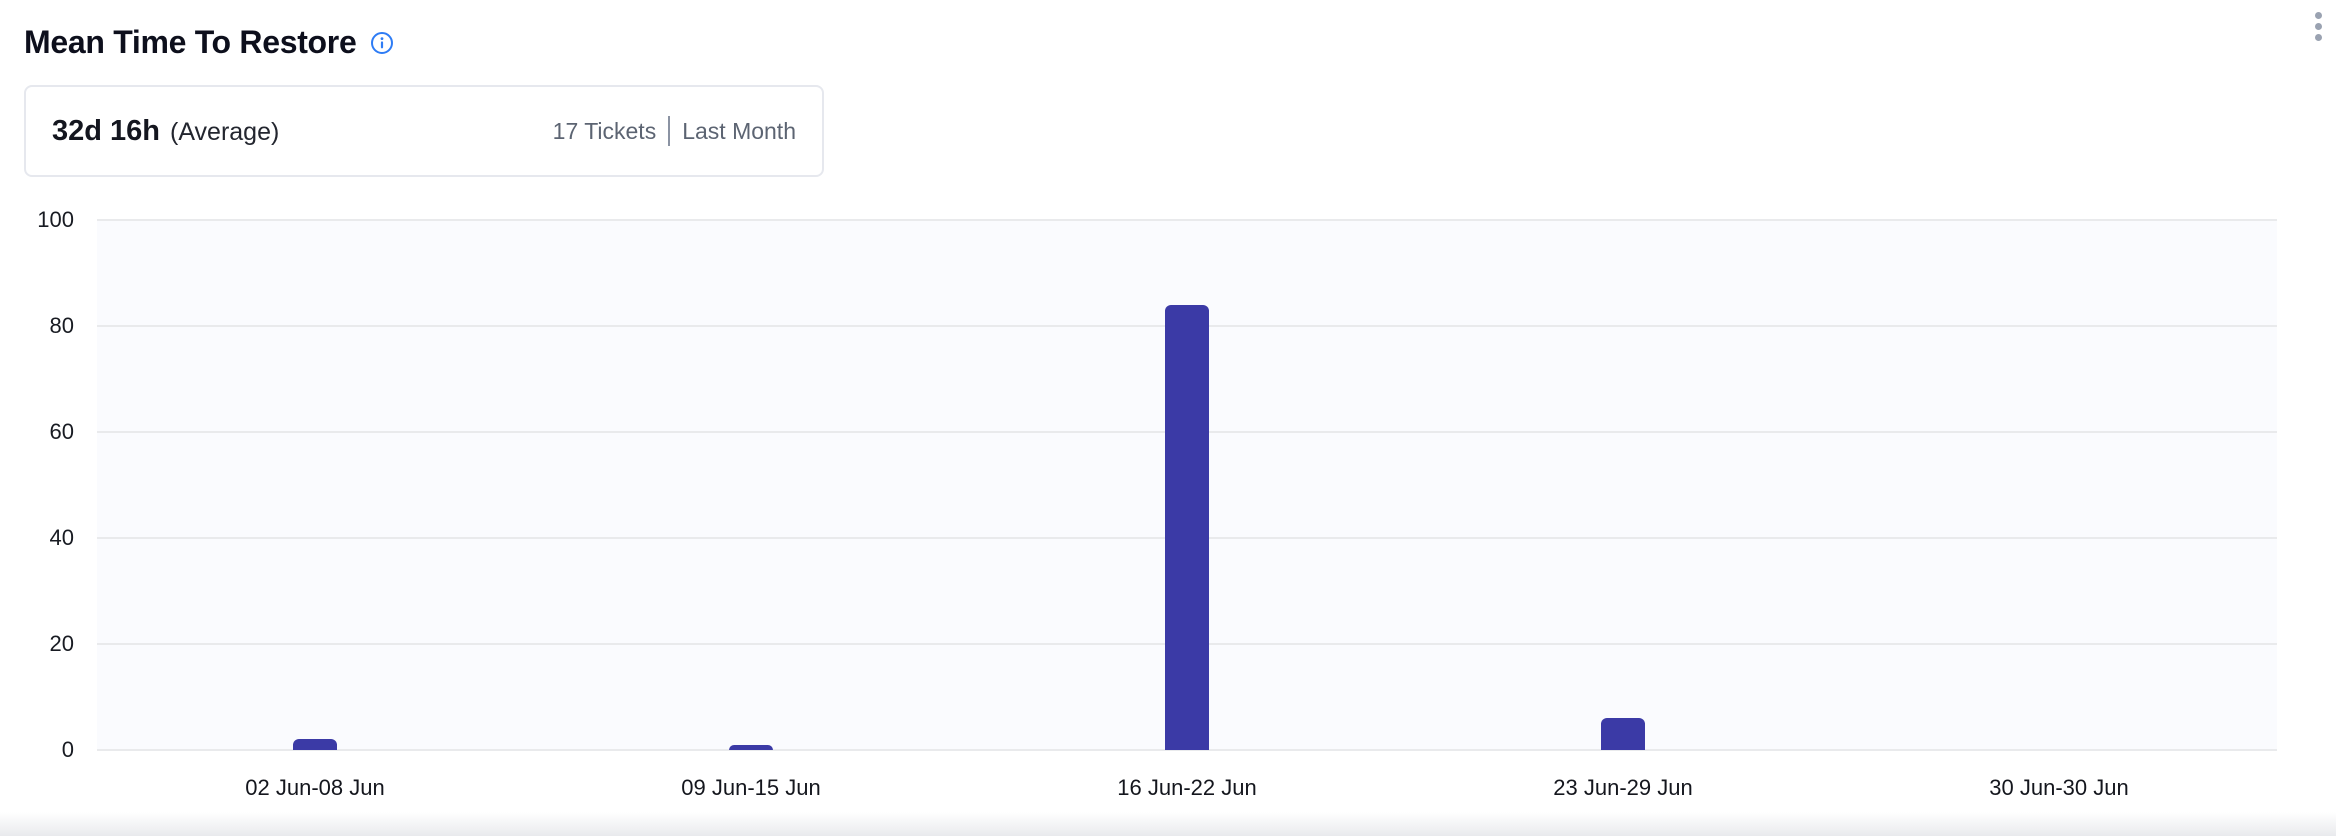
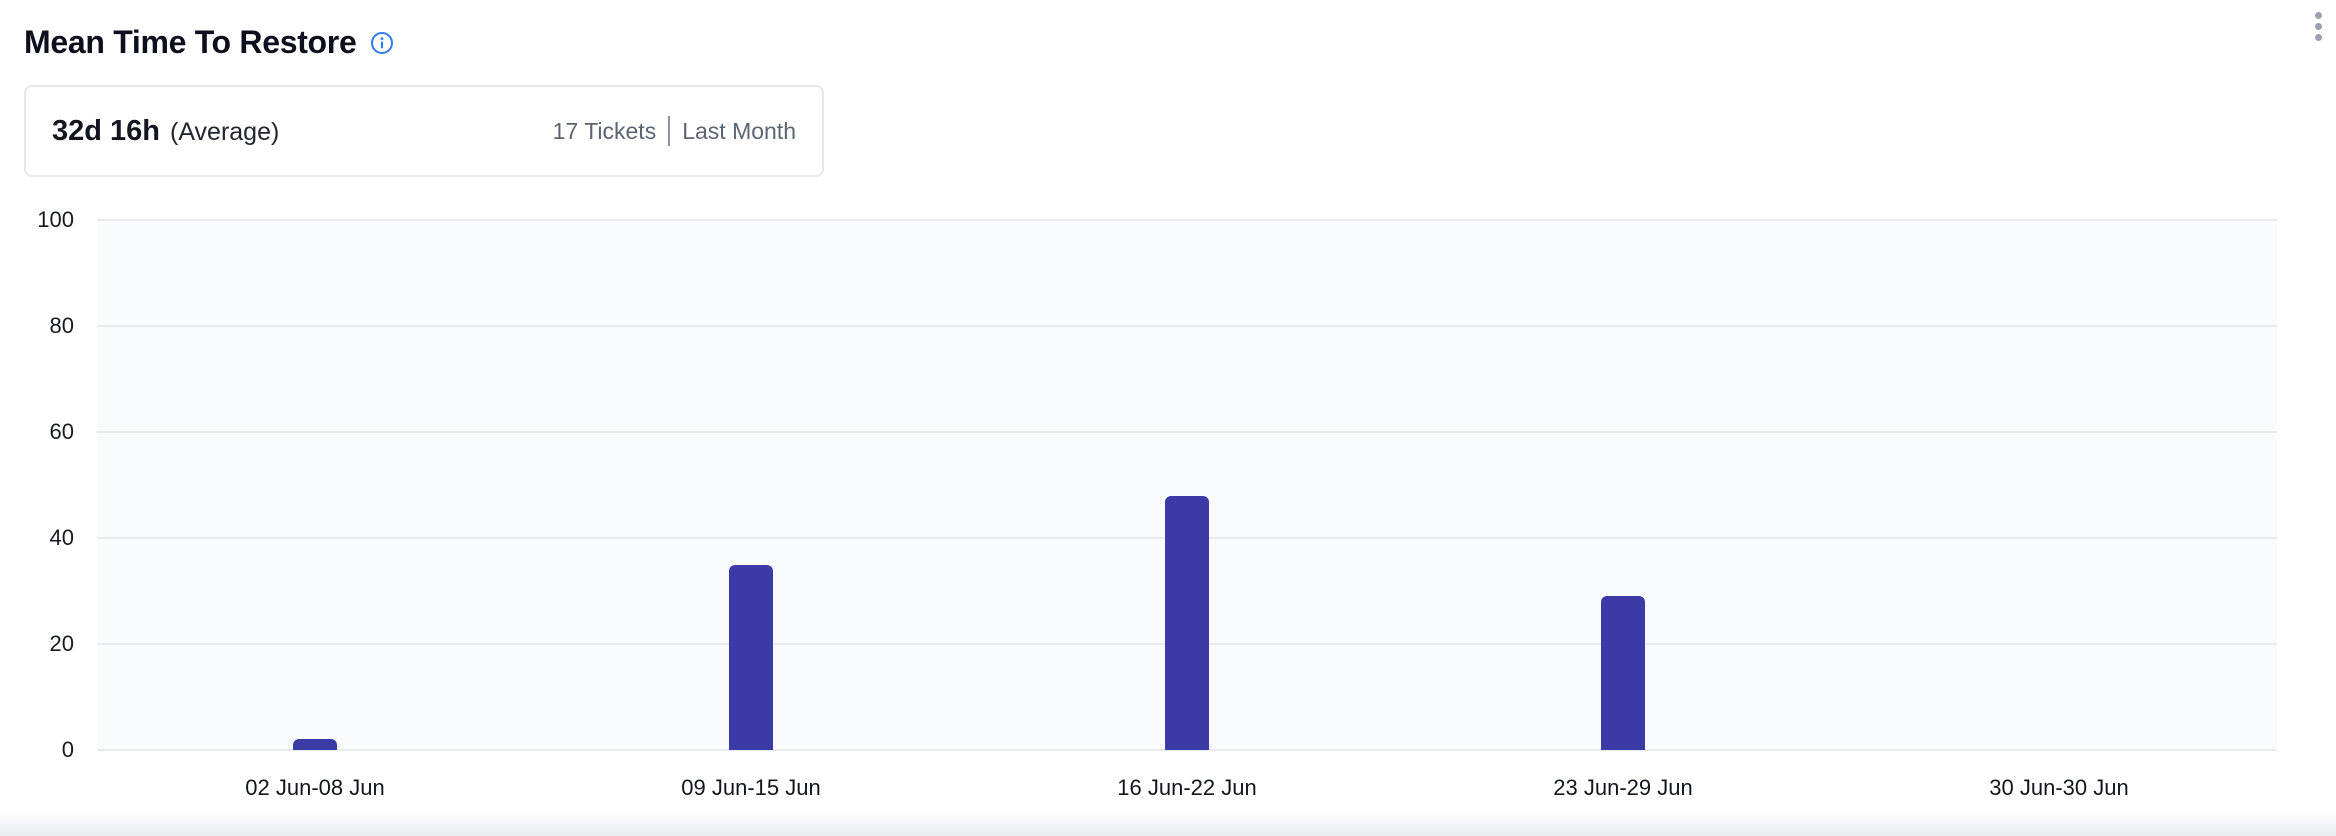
09 Jun-15 Jun: 1 -> 35
16 Jun-22 Jun: 84 -> 48
23 Jun-29 Jun: 6 -> 29
